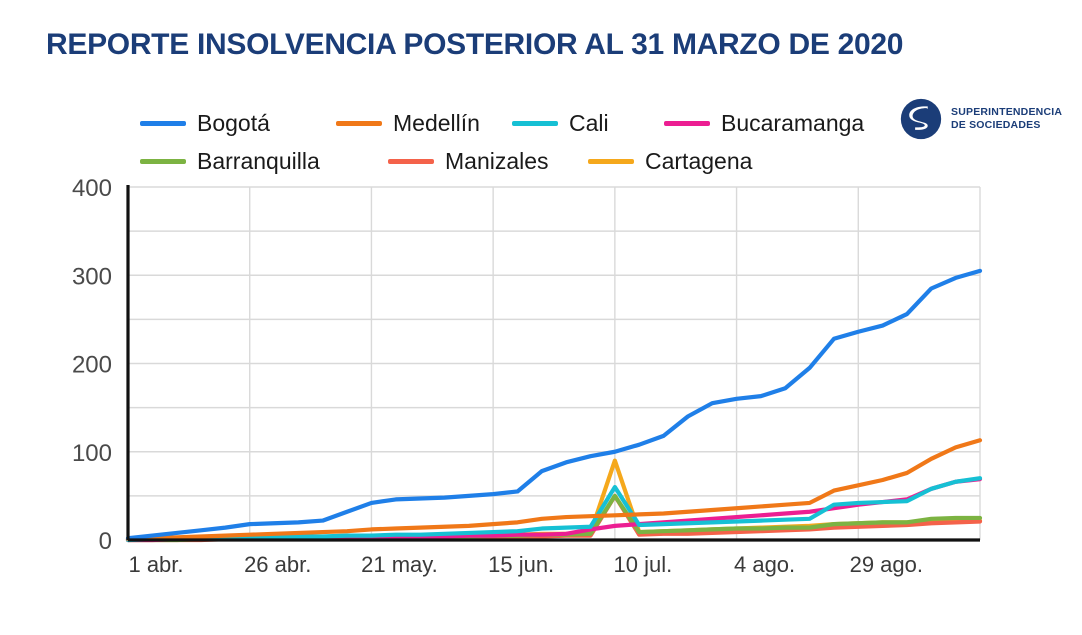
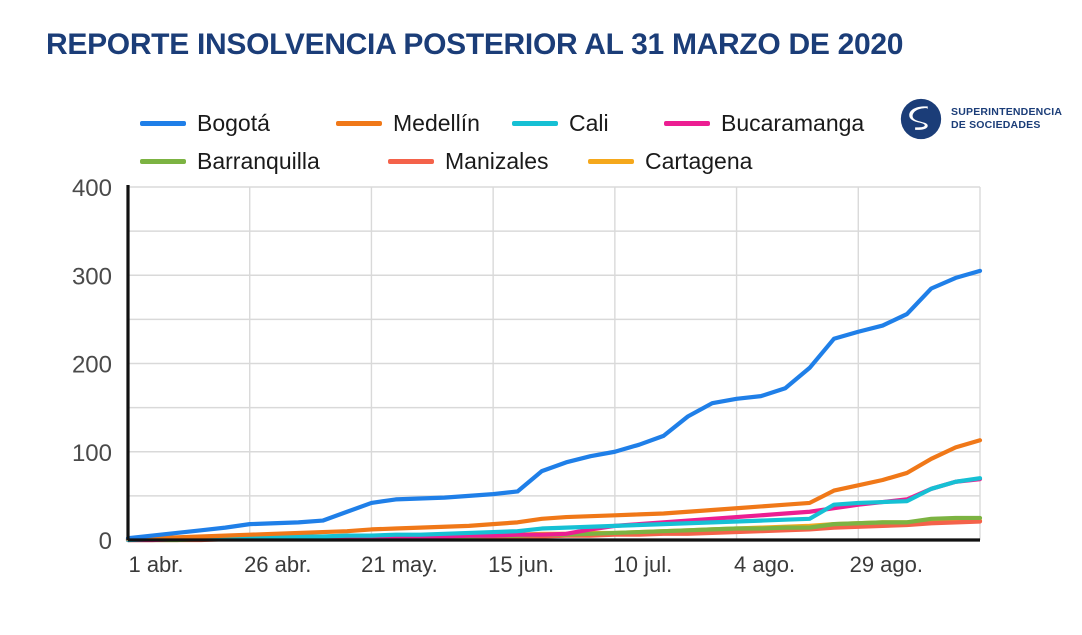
Cali/100: 60 -> 20
Barranquilla/100: 50 -> 10
Manizales/100: 50 -> 10
Cartagena/100: 90 -> 10
